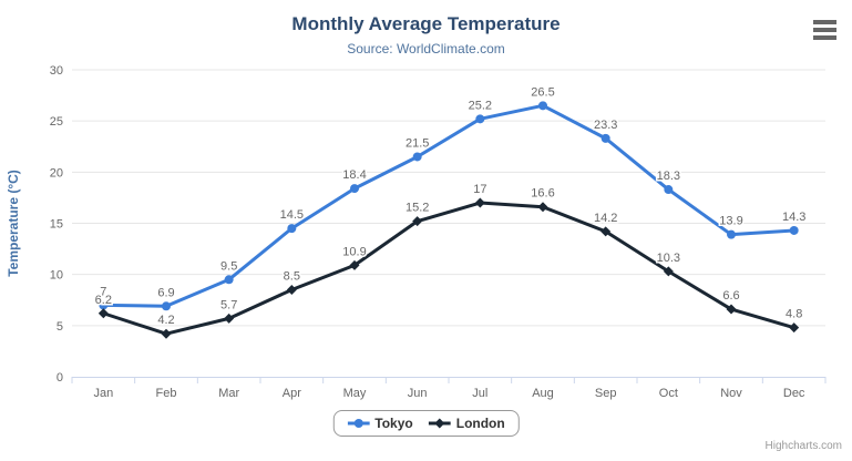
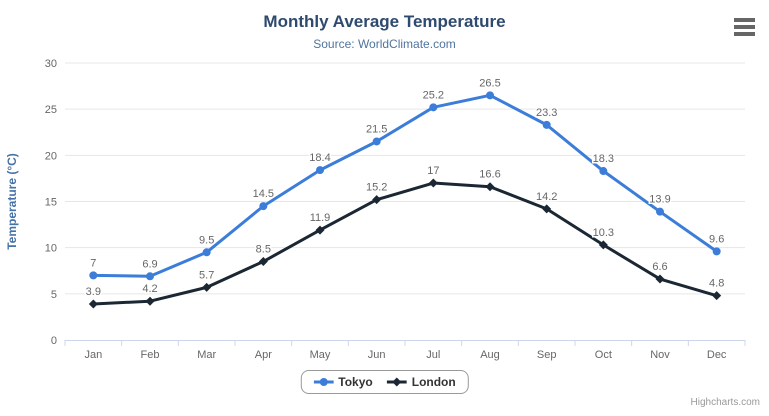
London/Jan: 6.2 -> 3.9
London/May: 10.9 -> 11.9
Tokyo/Dec: 14.3 -> 9.6
